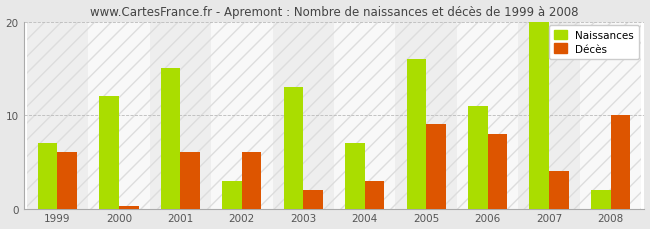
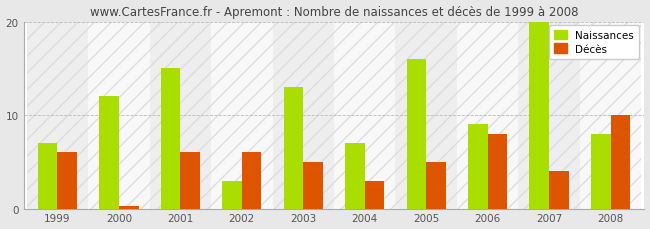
Décès/2003: 2.0 -> 5.0
Décès/2005: 9.0 -> 5.0
Naissances/2006: 11 -> 9
Naissances/2008: 2 -> 8
